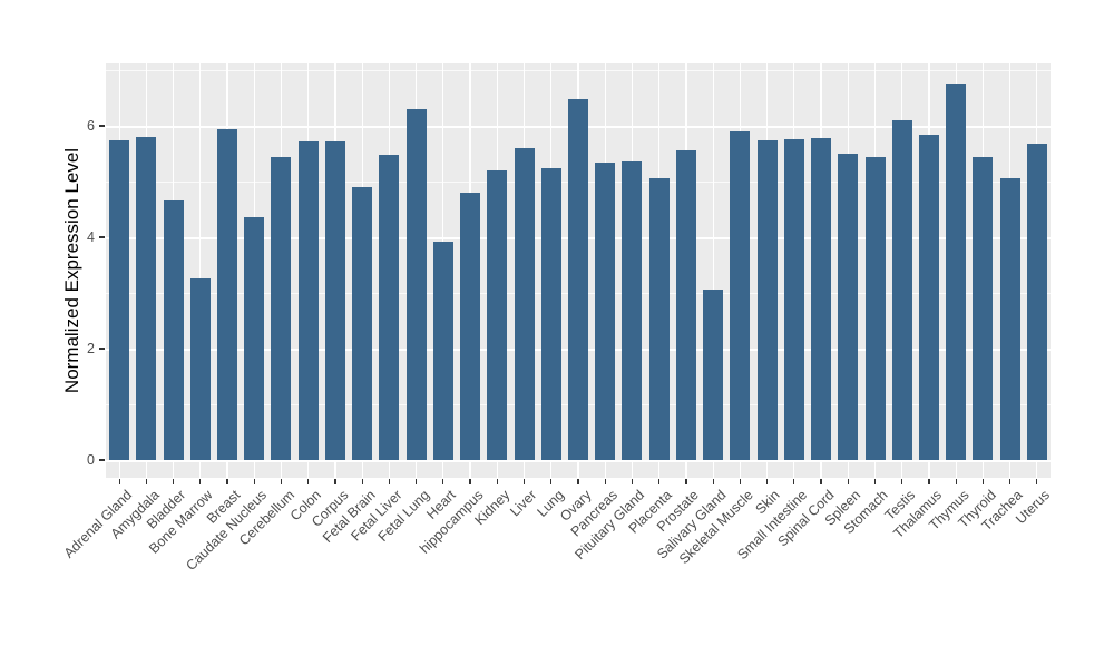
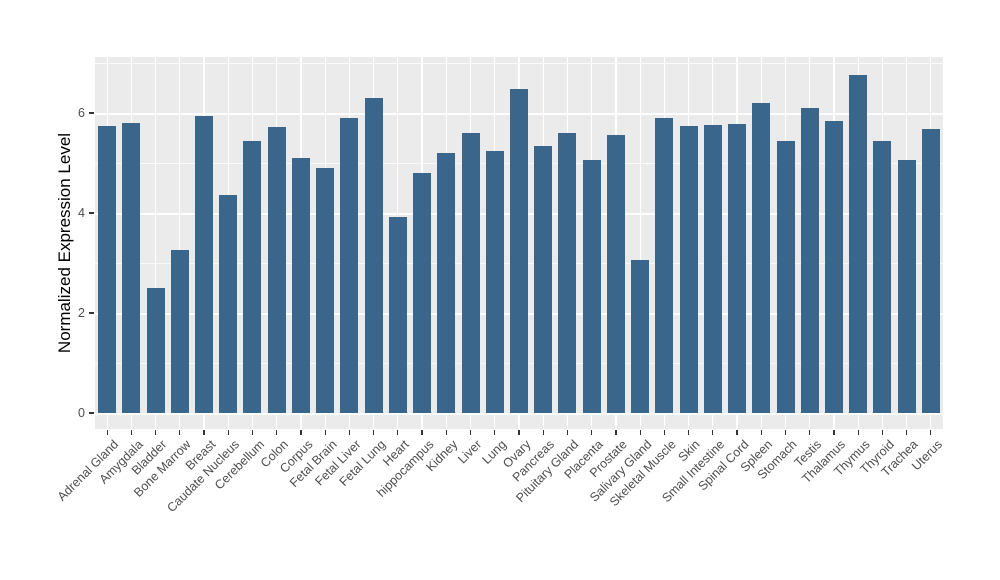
Bladder: 4.7 -> 2.5
Corpus: 5.7 -> 5.1
Fetal Liver: 5.5 -> 5.9
Pituitary Gland: 5.4 -> 5.6
Spleen: 5.5 -> 6.2
